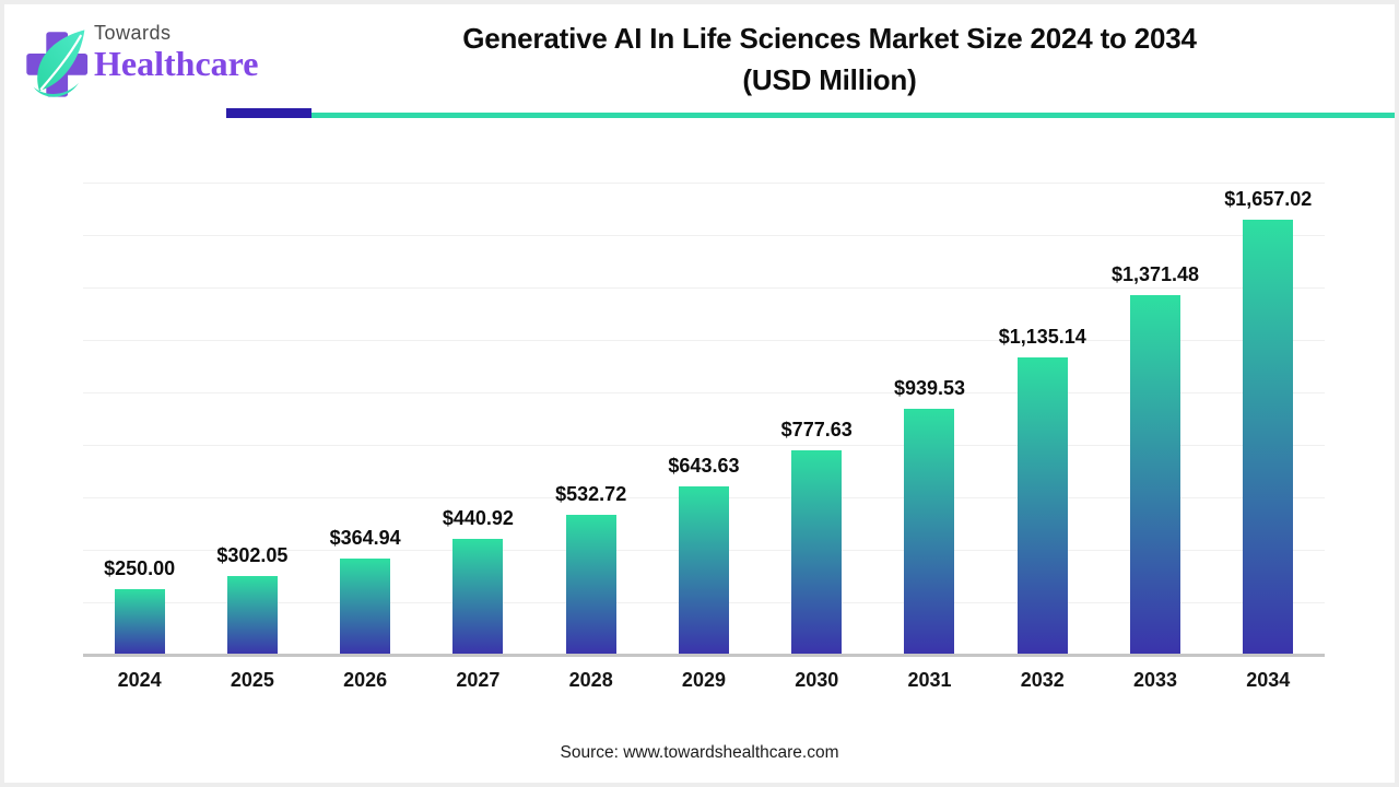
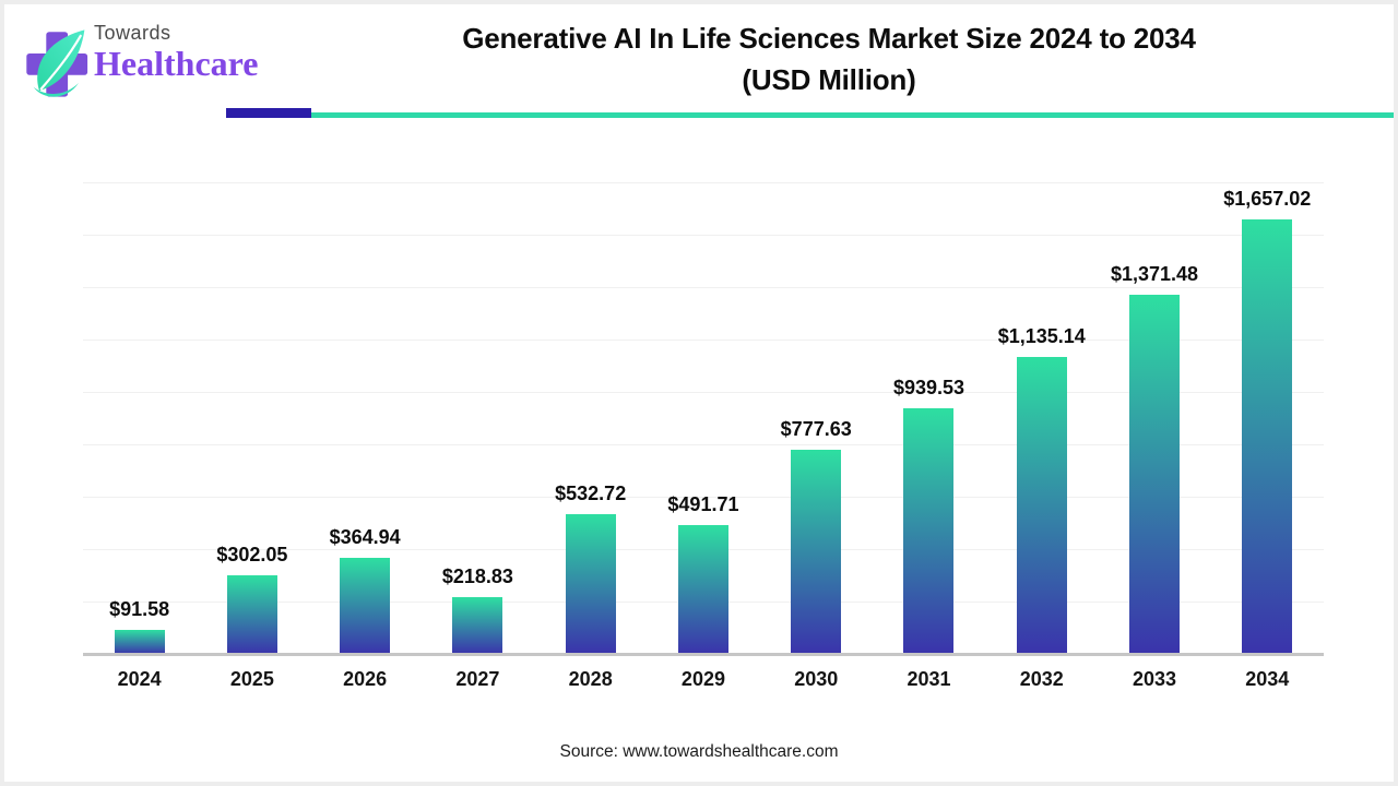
2024: $250.00 -> $91.58
2027: $440.92 -> $218.83
2029: $643.63 -> $491.71
